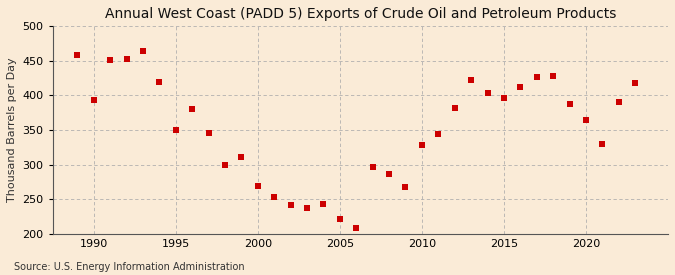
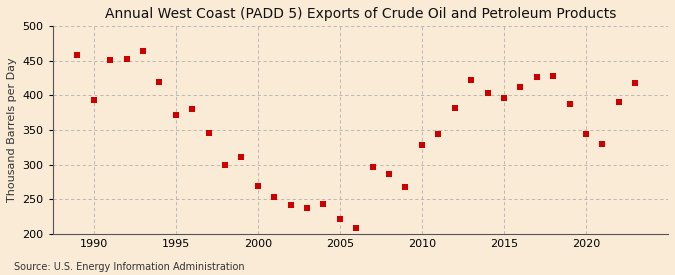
1995: 350 -> 372
2020: 364 -> 345
